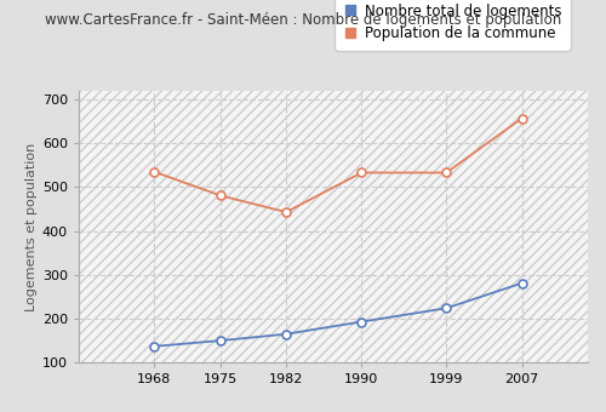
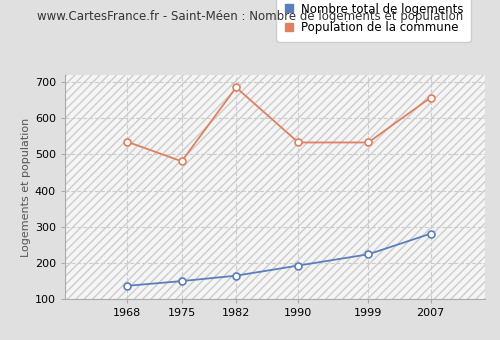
Population de la commune/1982: 443 -> 685
